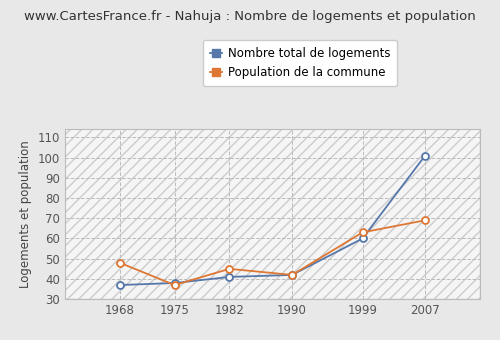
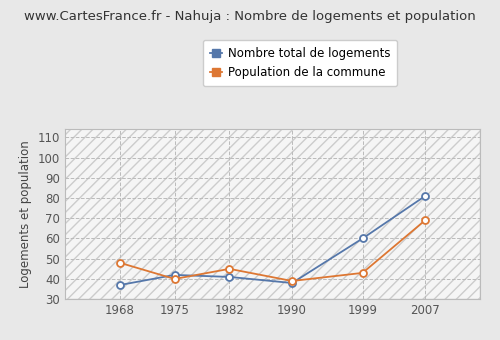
Nombre total de logements/1975: 38 -> 42
Population de la commune/1975: 37 -> 40
Nombre total de logements/1990: 42 -> 38
Population de la commune/1990: 42 -> 39
Population de la commune/1999: 63 -> 43
Nombre total de logements/2007: 101 -> 81
